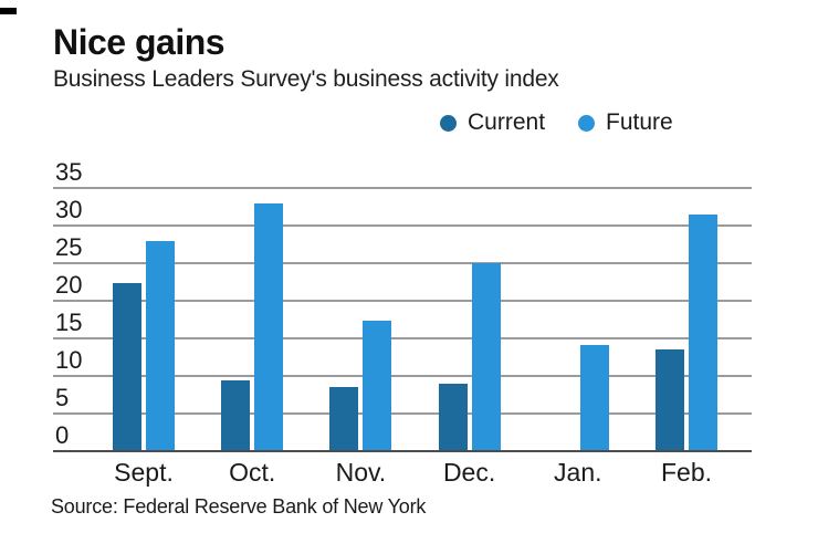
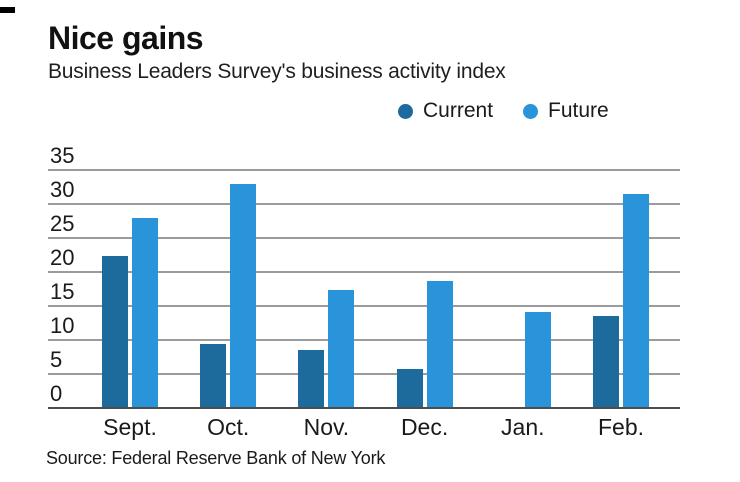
Current/Dec.: 9 -> 6
Future/Dec.: 25 -> 19
